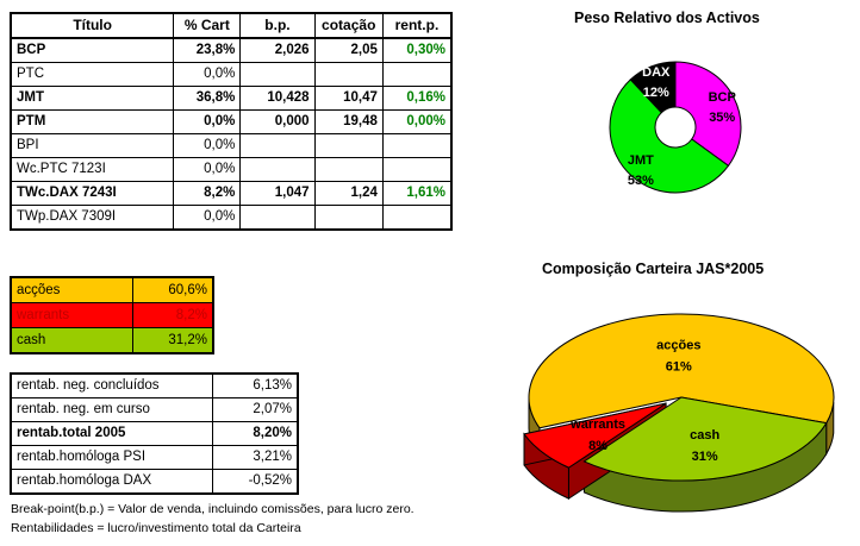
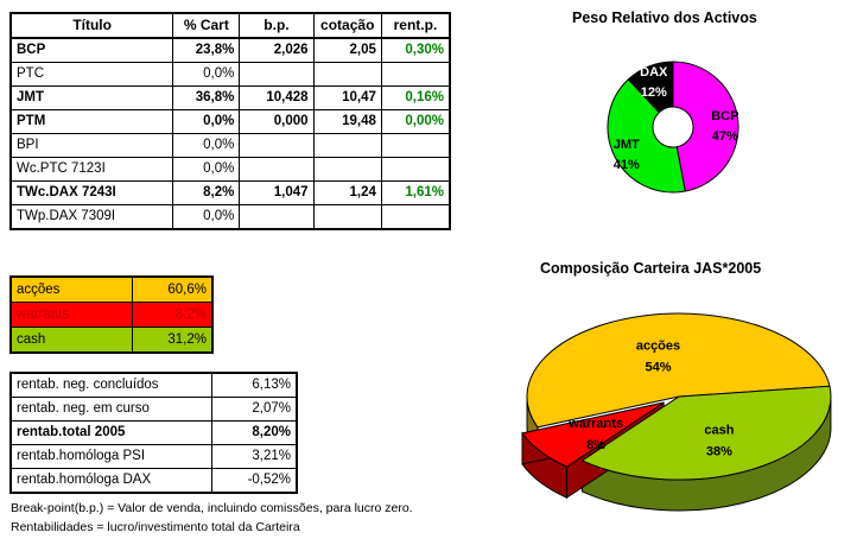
Peso Relativo dos Activos/BCP: 35% -> 47%
Peso Relativo dos Activos/JMT: 53% -> 41%
Composição Carteira JAS*2005/acções: 61% -> 54%
Composição Carteira JAS*2005/cash: 31% -> 38%
